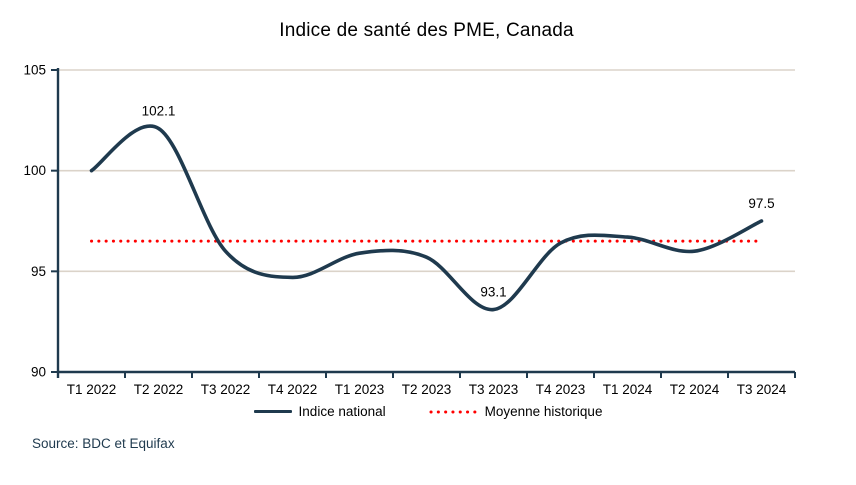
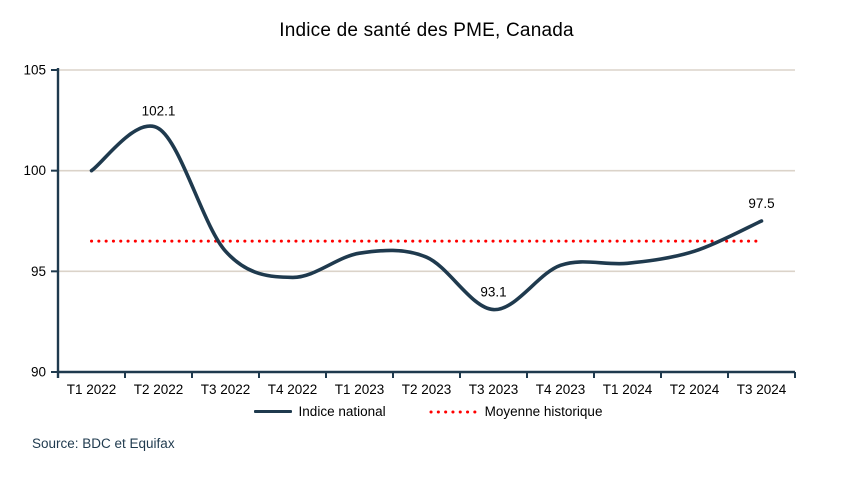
T4 2023: 96.4 -> 95.3
T1 2024: 96.7 -> 95.4
